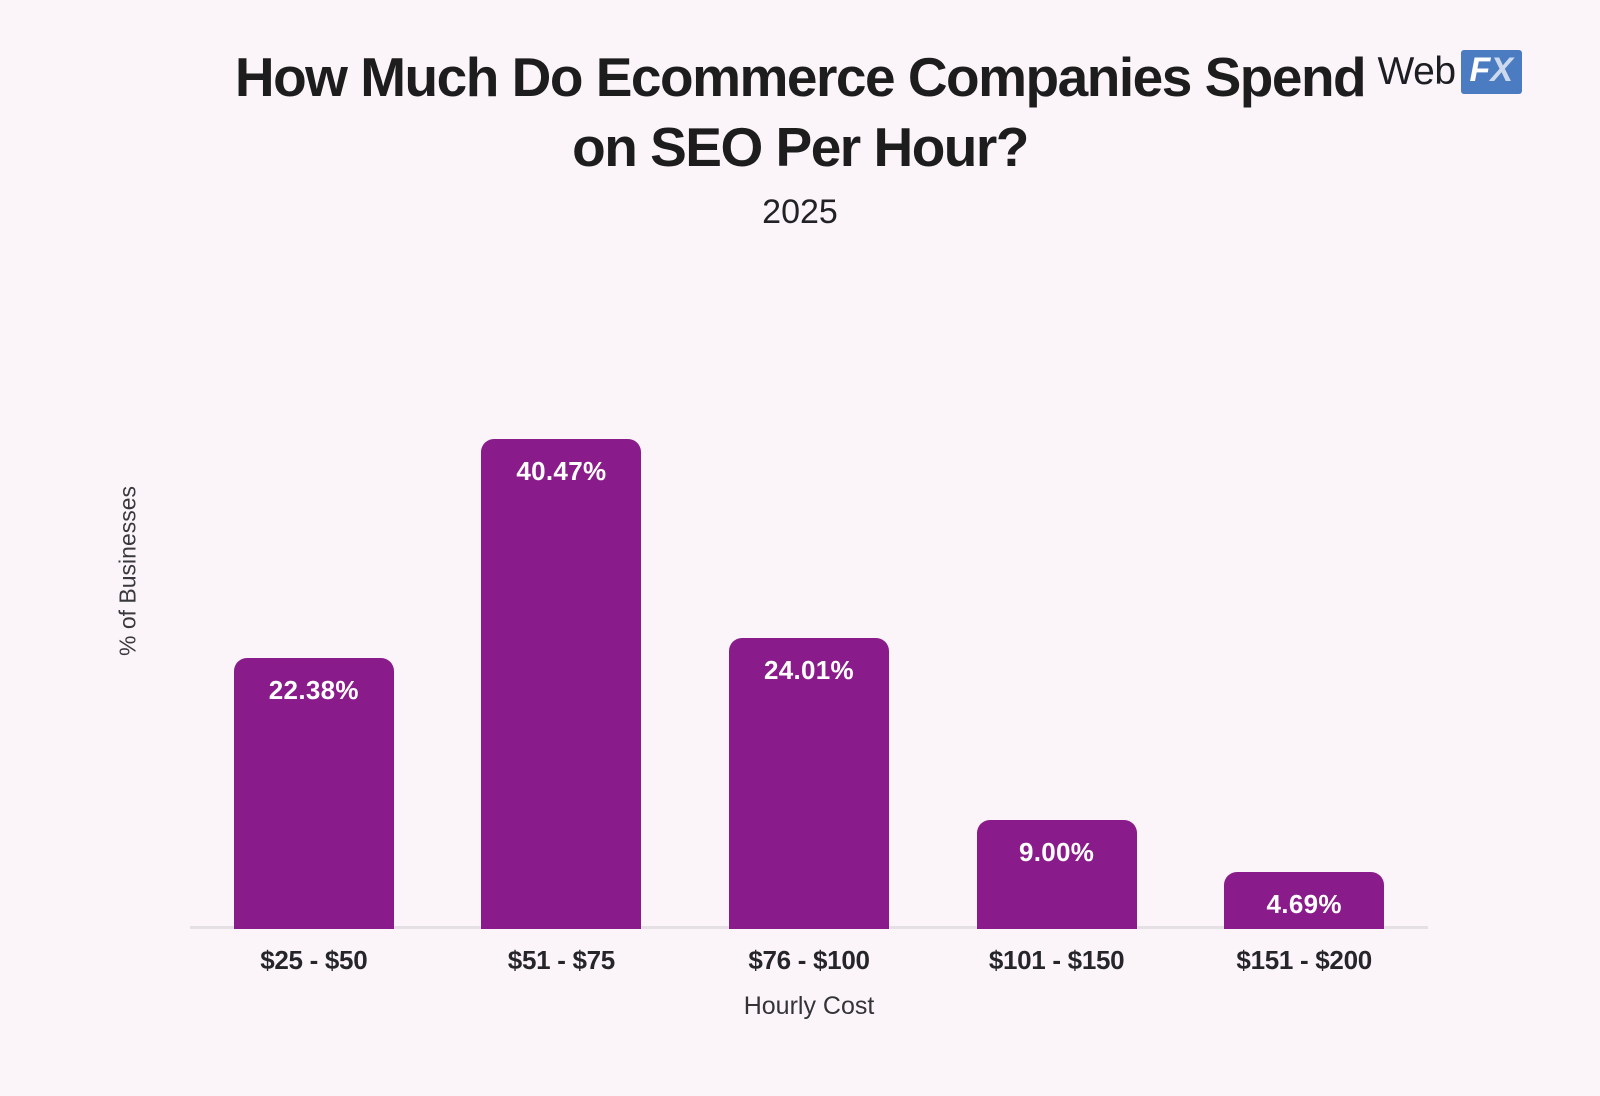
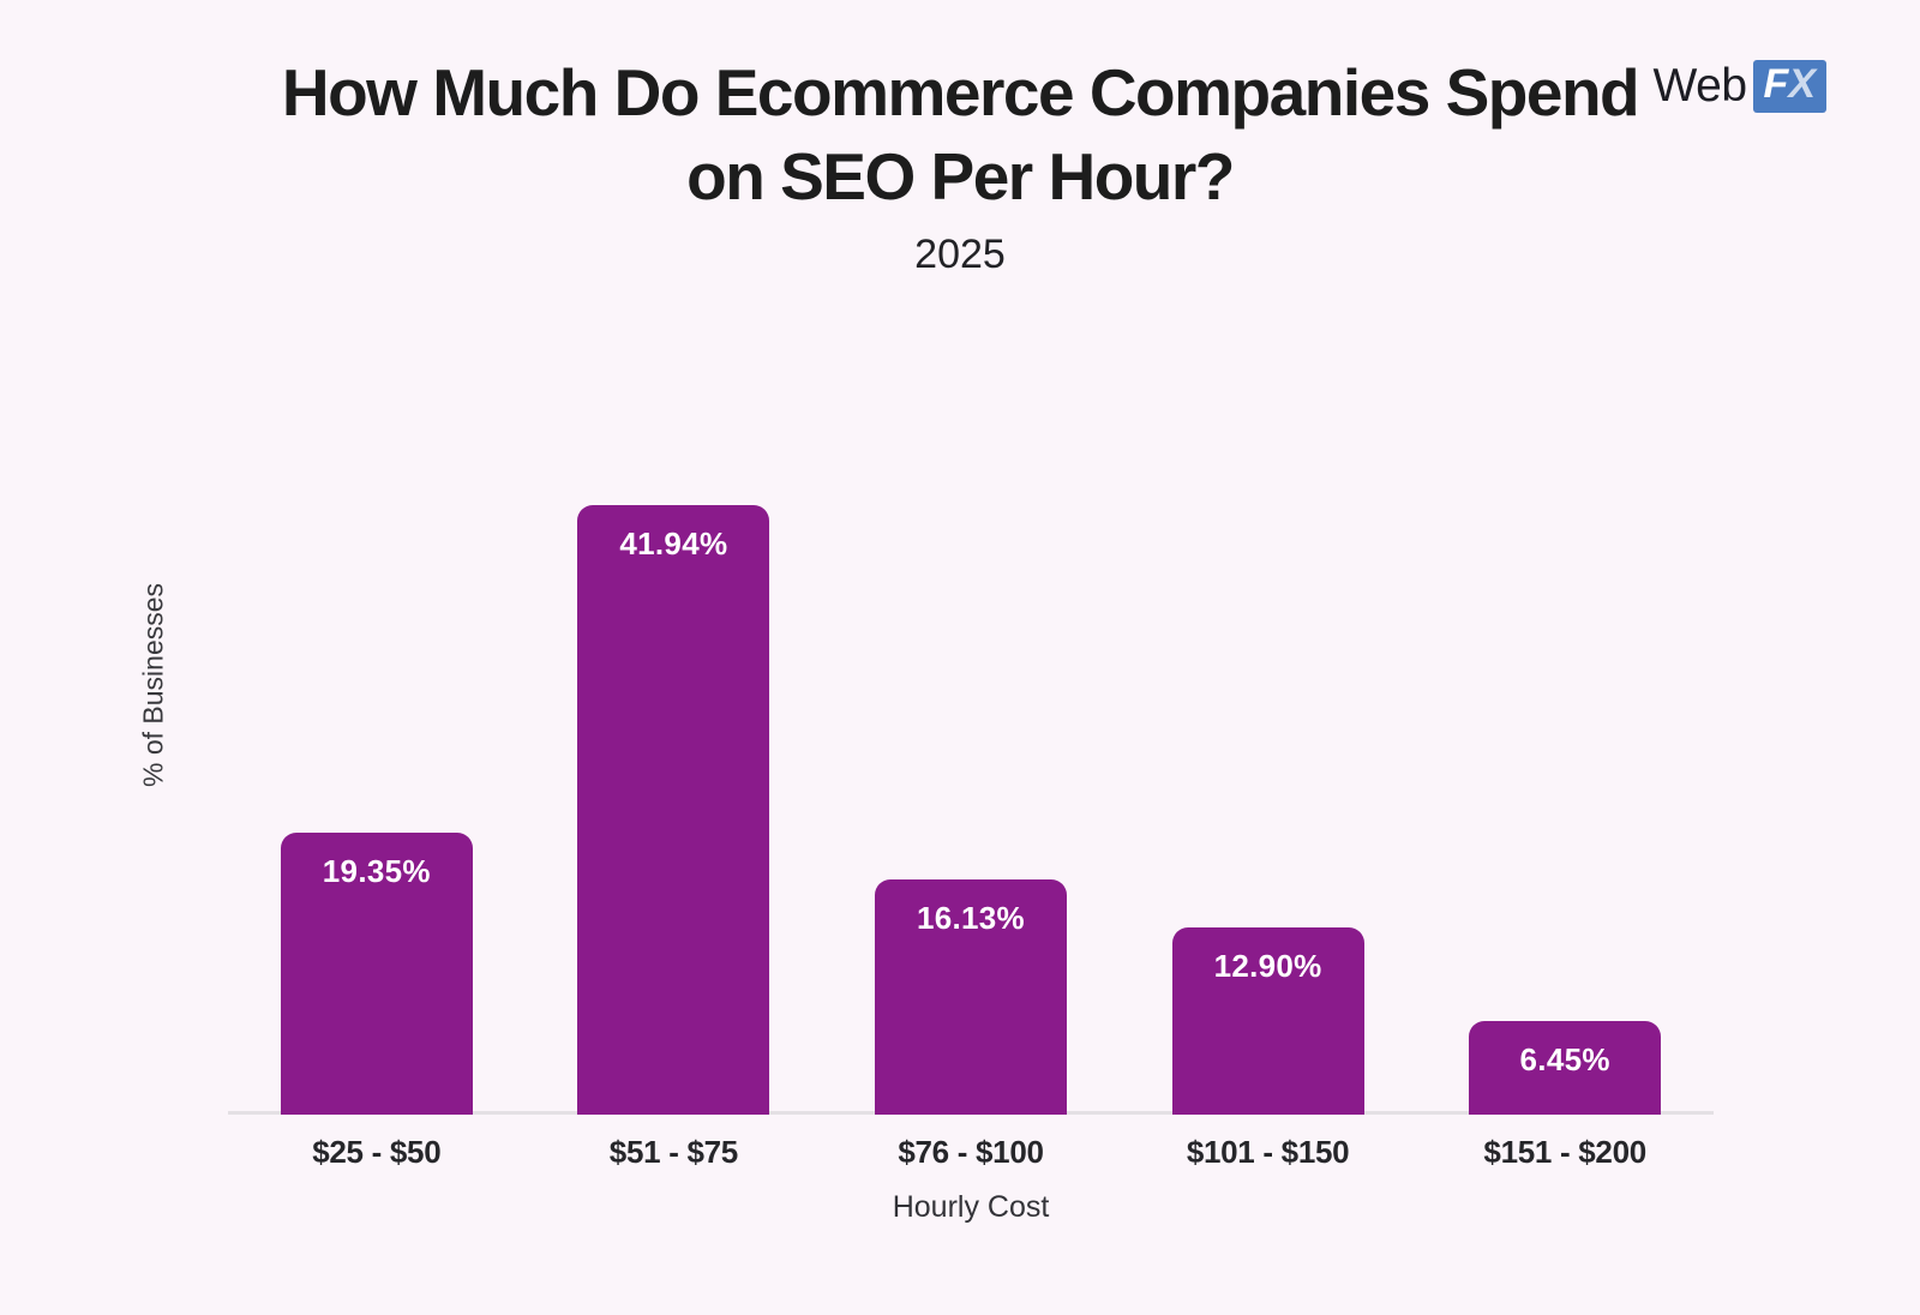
$25 - $50: 22.38% -> 19.35%
$51 - $75: 40.47% -> 41.94%
$76 - $100: 24.01% -> 16.13%
$101 - $150: 9.00% -> 12.90%
$151 - $200: 4.69% -> 6.45%
